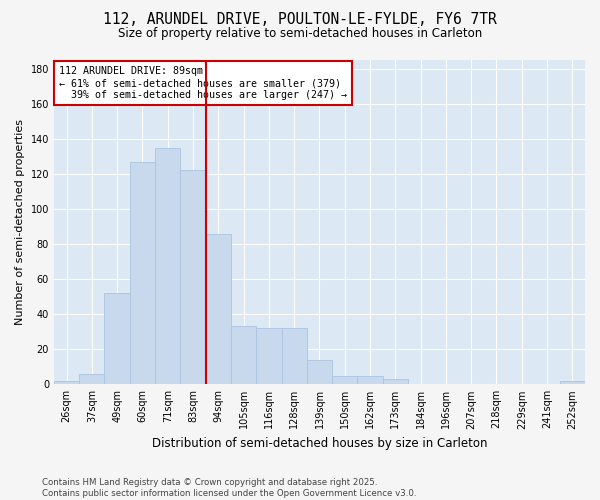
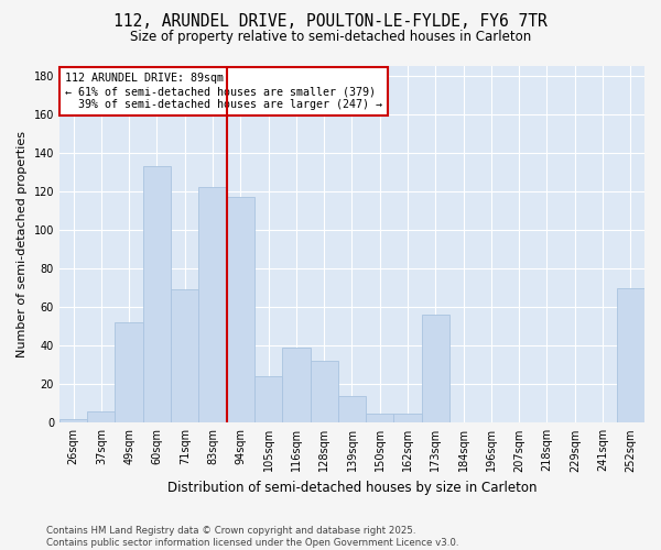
60sqm: 127 -> 133
71sqm: 135 -> 69
94sqm: 86 -> 117
105sqm: 33 -> 24
116sqm: 32 -> 39
173sqm: 3 -> 56
252sqm: 2 -> 70
